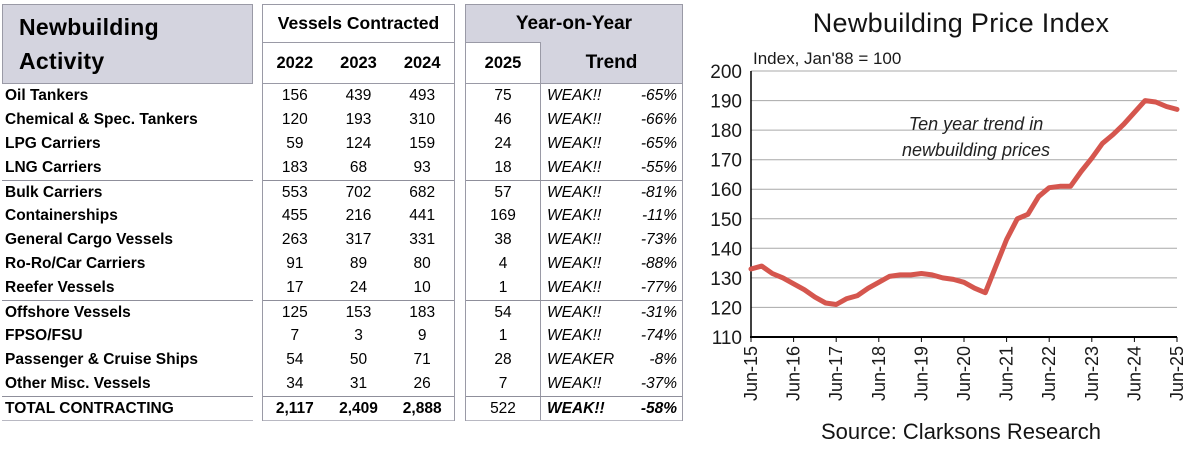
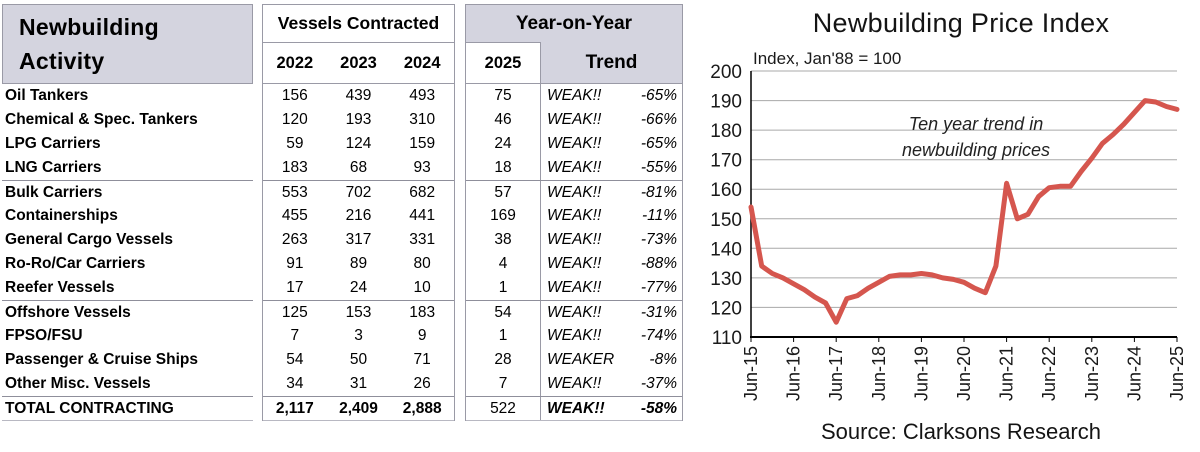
Jun-15: 133 -> 154
Jun-17: 121 -> 115
Jun-21: 143 -> 162
